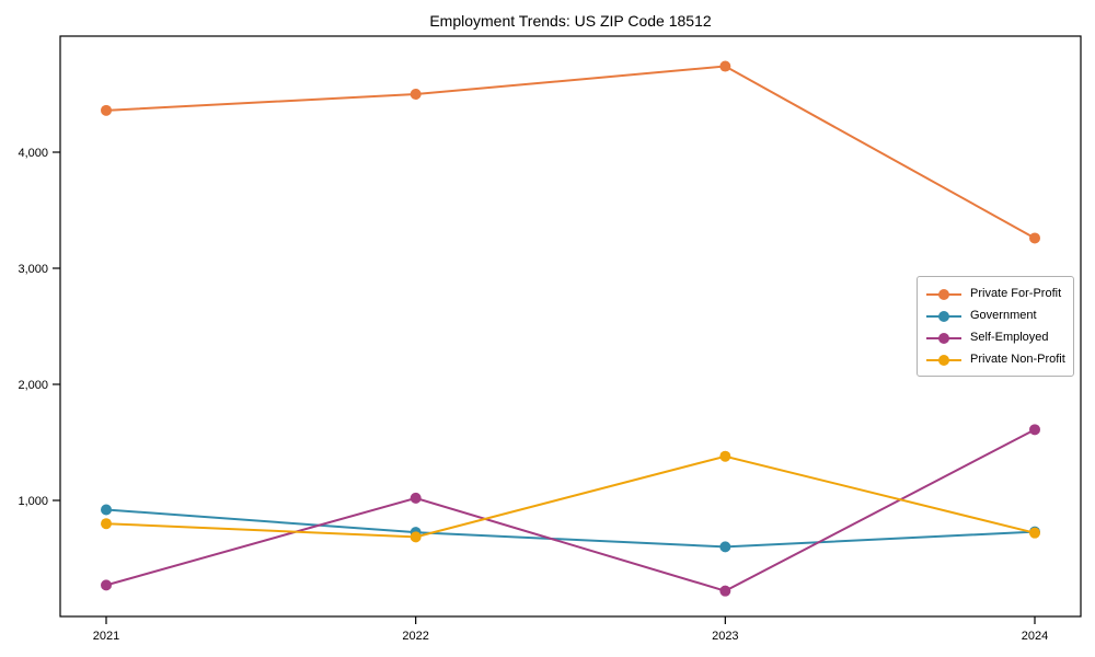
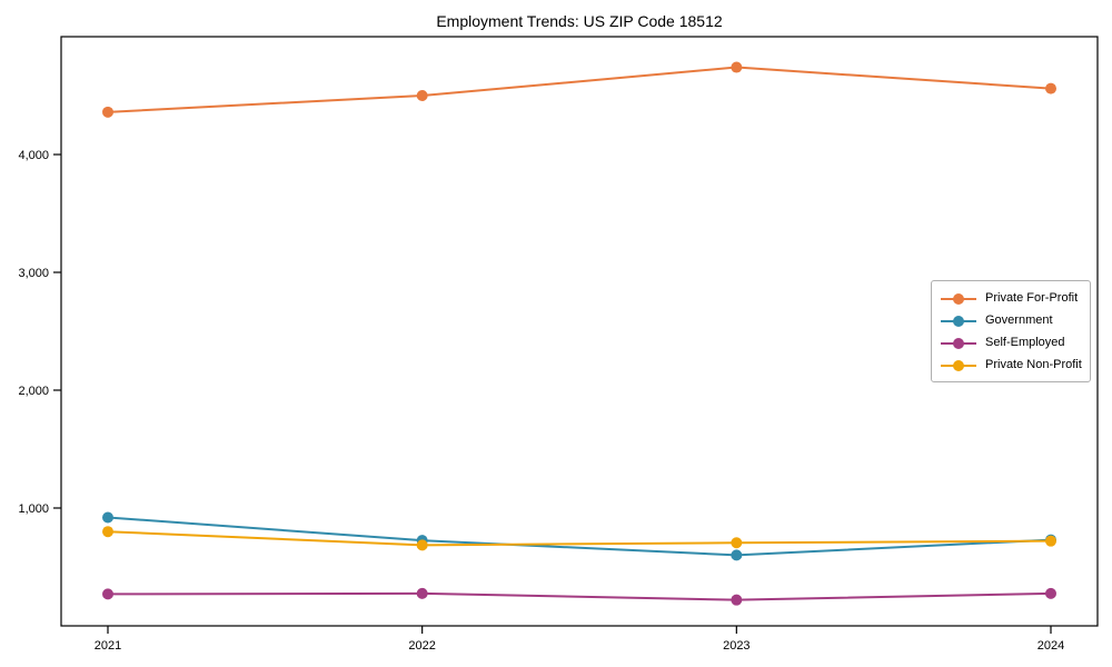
Self-Employed/2022: 1020 -> 280
Private Non-Profit/2023: 1380 -> 700
Private For-Profit/2024: 3260 -> 4560
Self-Employed/2024: 1610 -> 280
